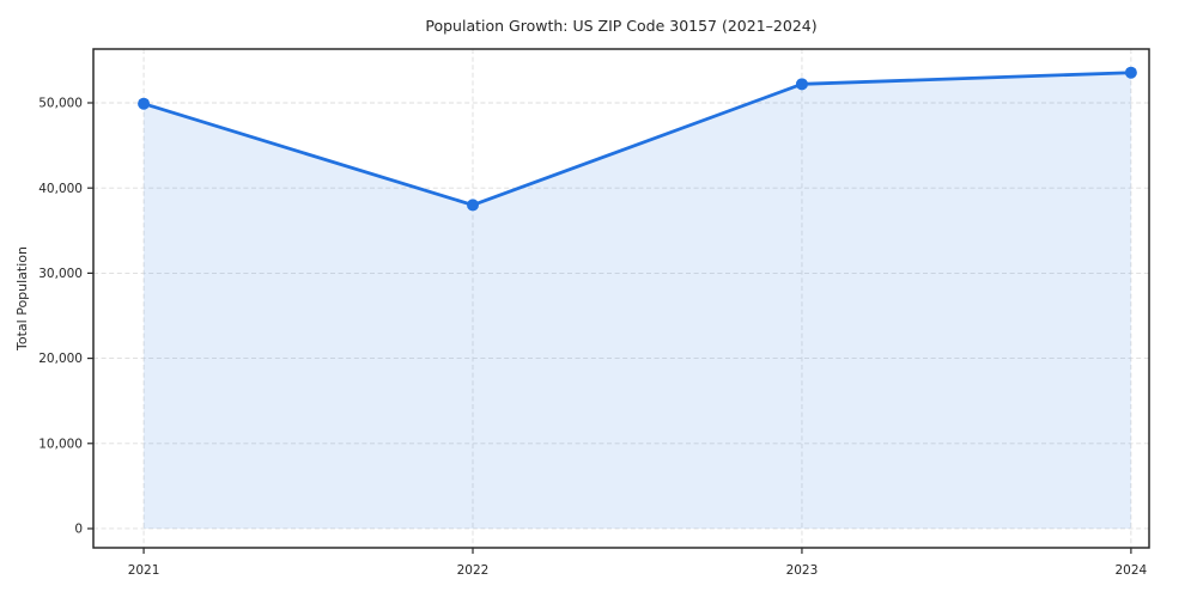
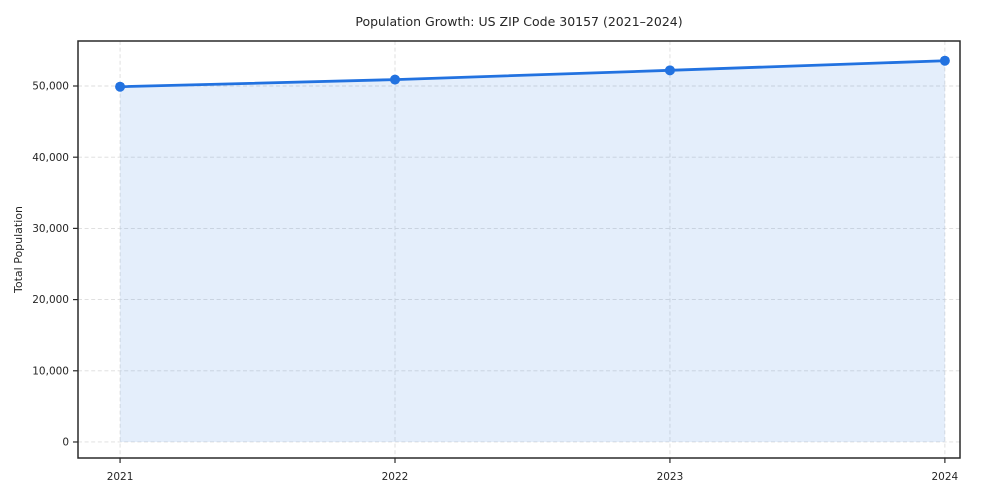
2022: 38000 -> 51000
